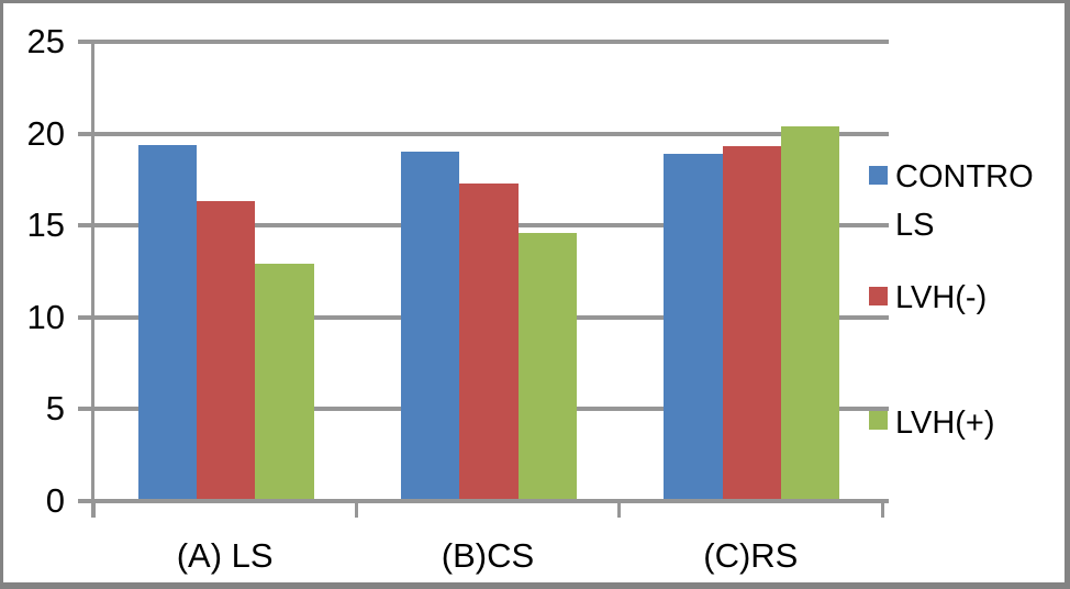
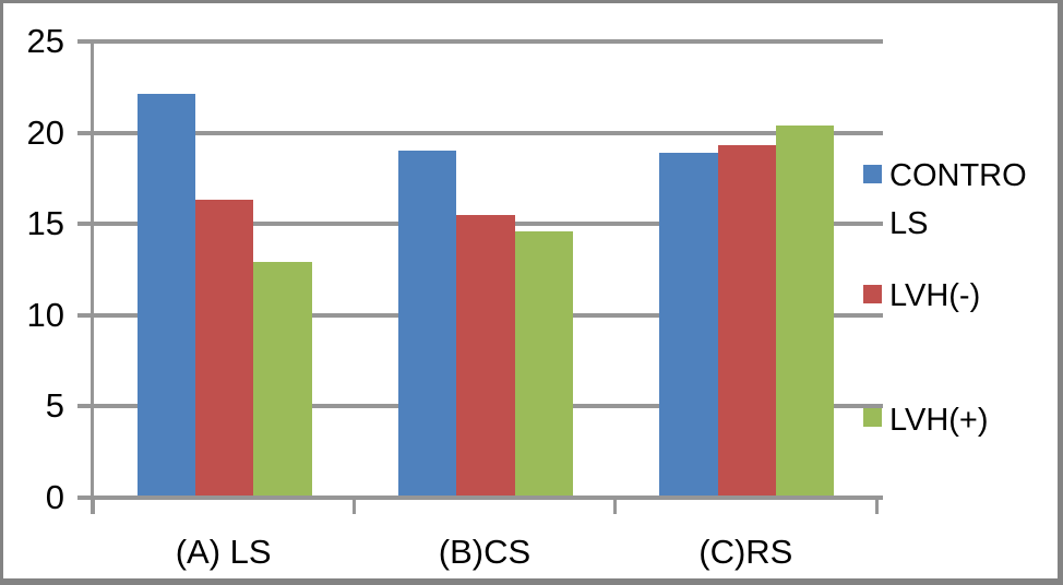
CONTROLS/(A) LS: 19.4 -> 22.1
LVH(-)/(B)CS: 17.3 -> 15.5
